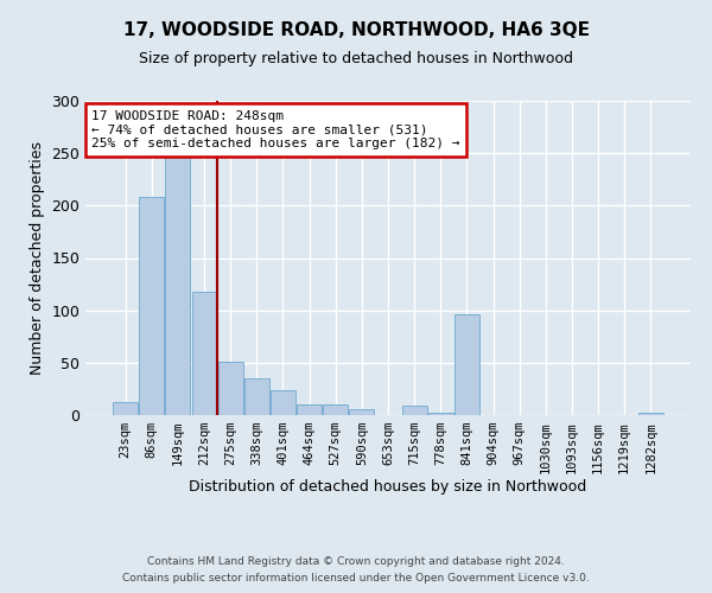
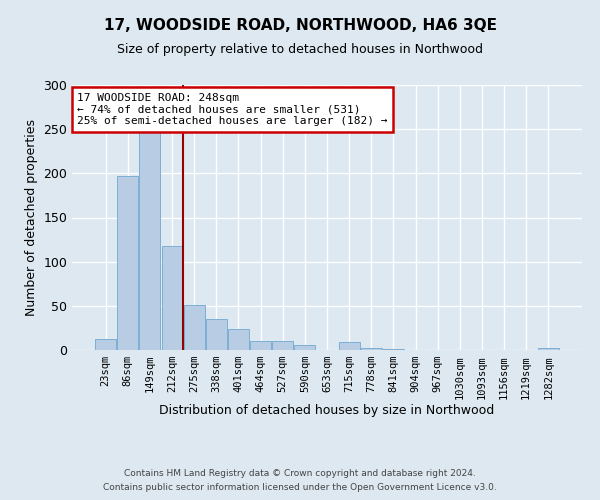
86sqm: 208 -> 197
841sqm: 96 -> 1
